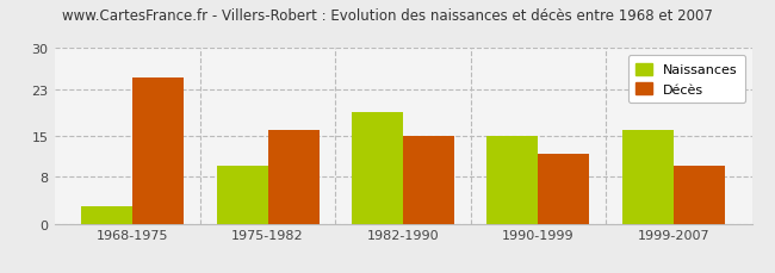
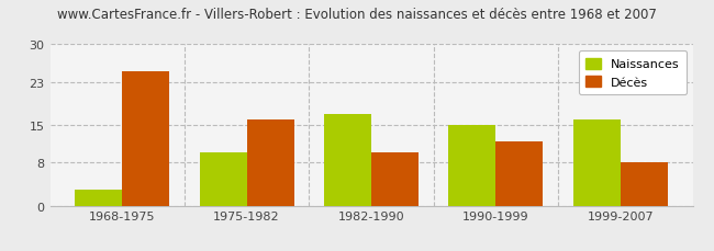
Naissances/1982-1990: 19 -> 17
Décès/1982-1990: 15 -> 10
Décès/1999-2007: 10 -> 8
